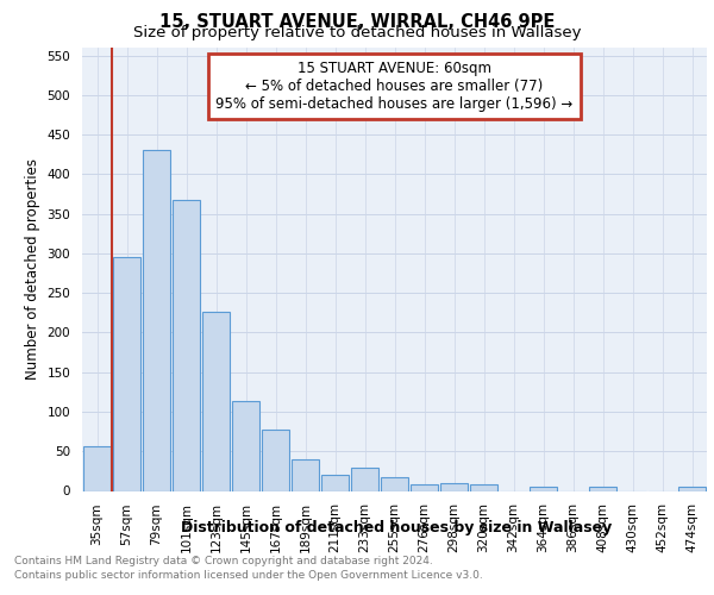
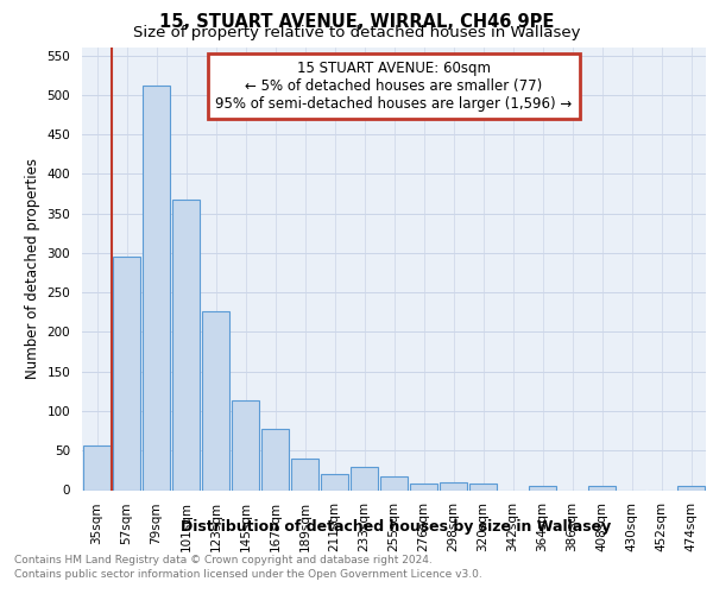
79sqm: 430 -> 512
